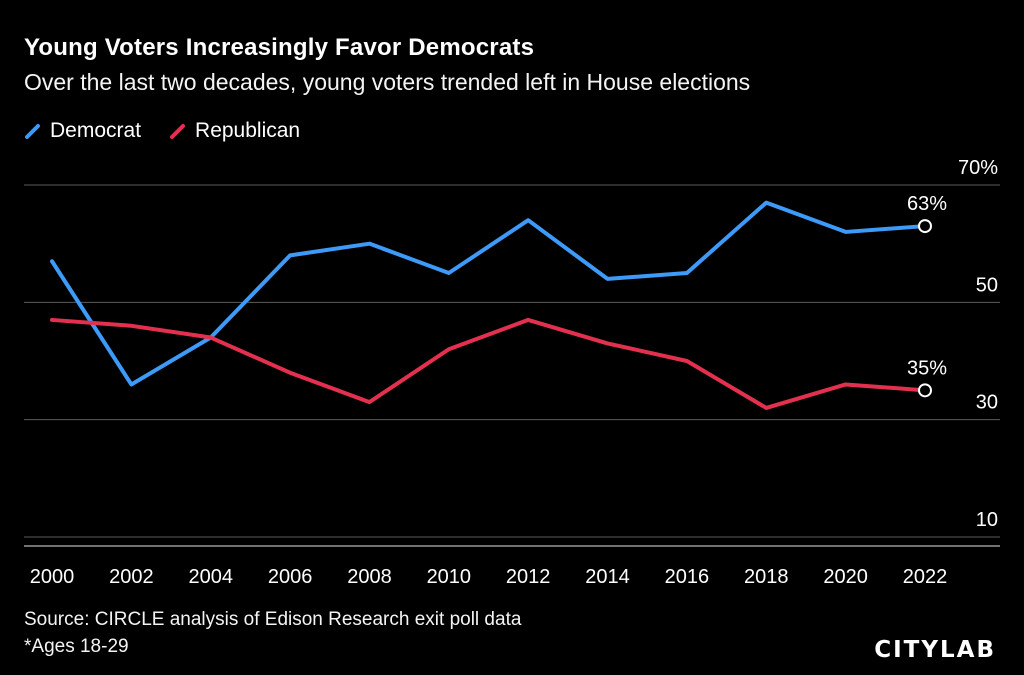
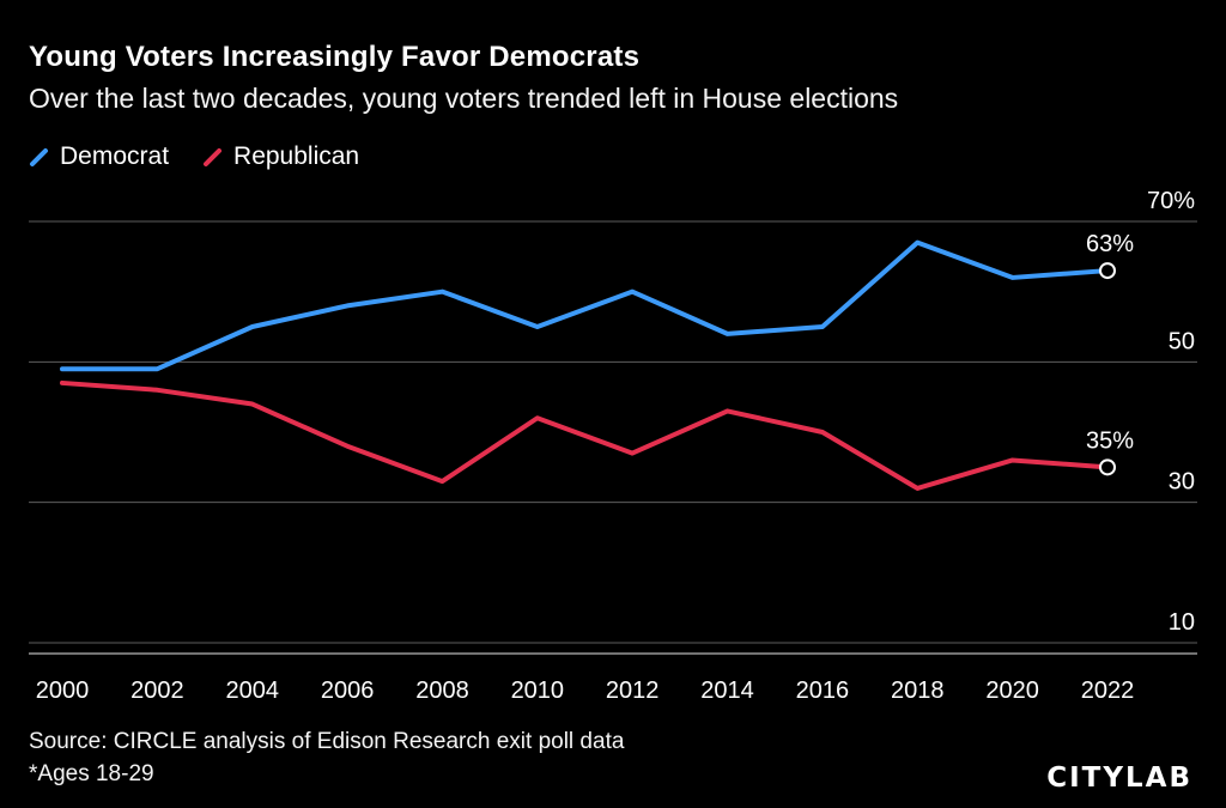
Democrat/2000: 57% -> 49%
Democrat/2002: 36% -> 49%
Democrat/2004: 44% -> 55%
Democrat/2012: 64% -> 60%
Republican/2012: 47% -> 37%
